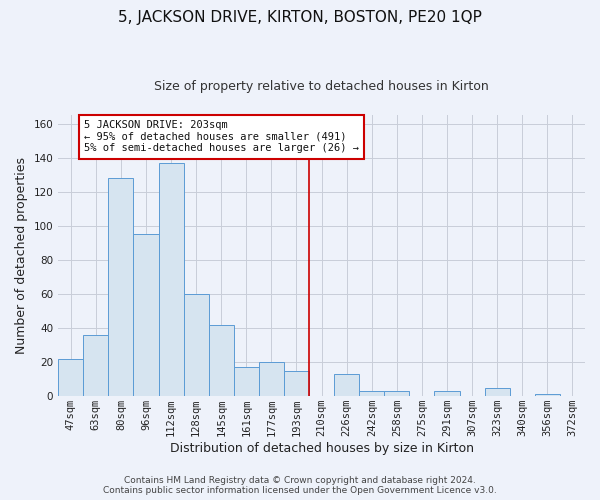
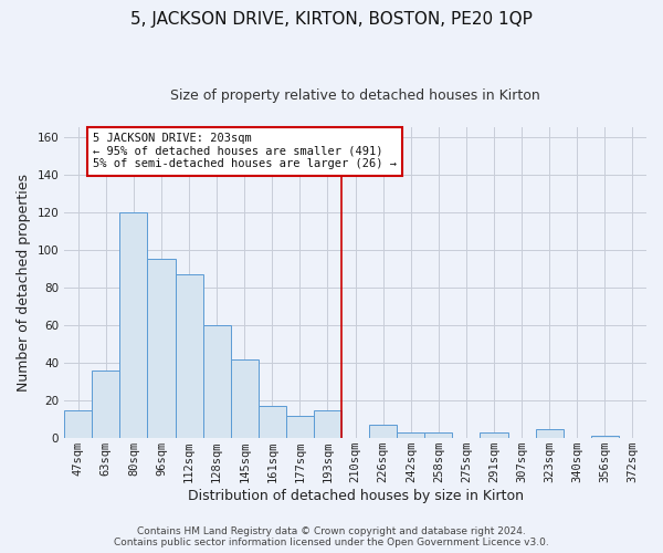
47sqm: 22 -> 15
80sqm: 128 -> 120
112sqm: 137 -> 87
177sqm: 20 -> 12
226sqm: 13 -> 7
